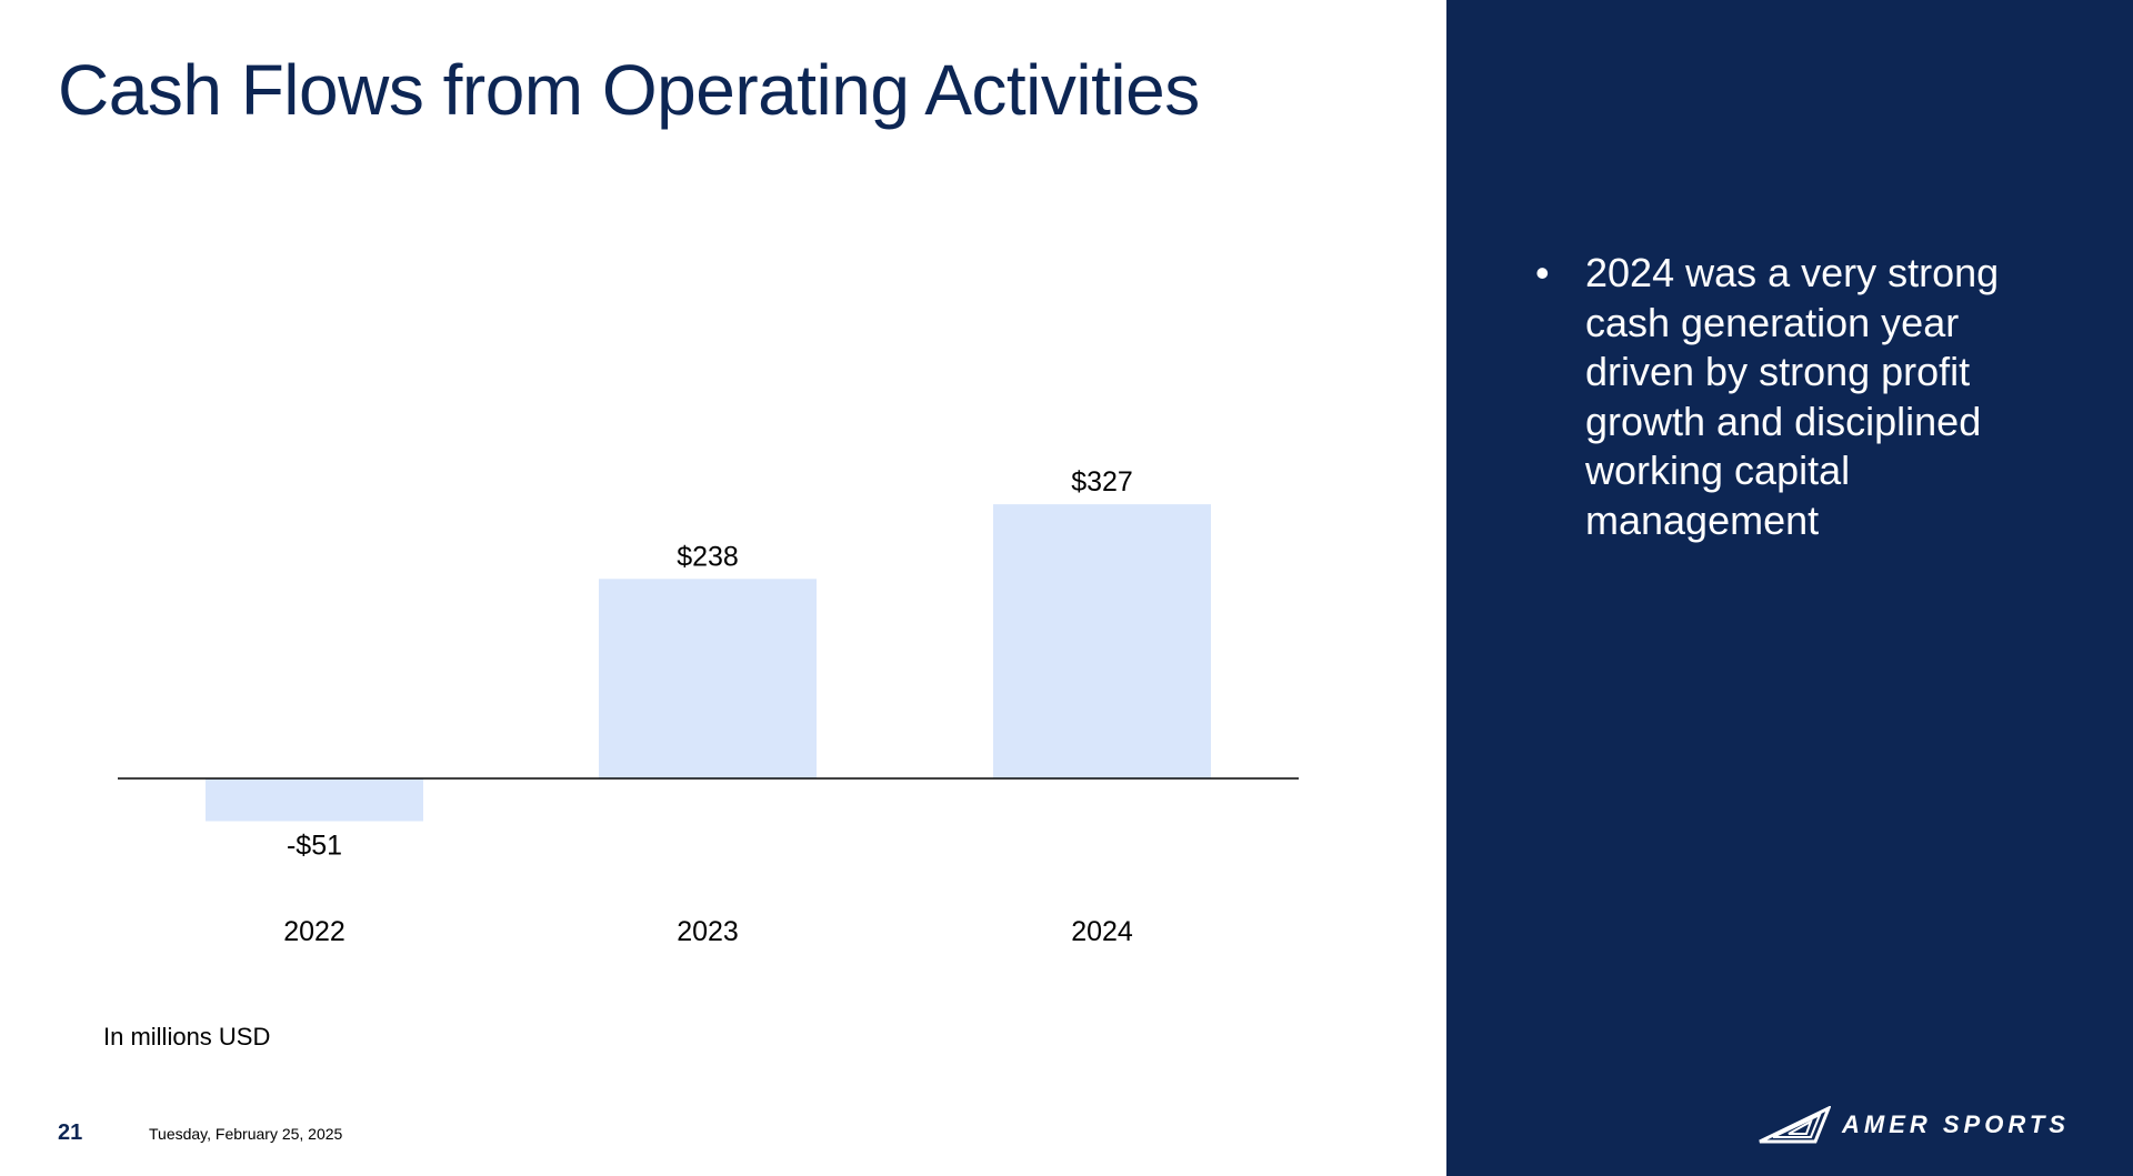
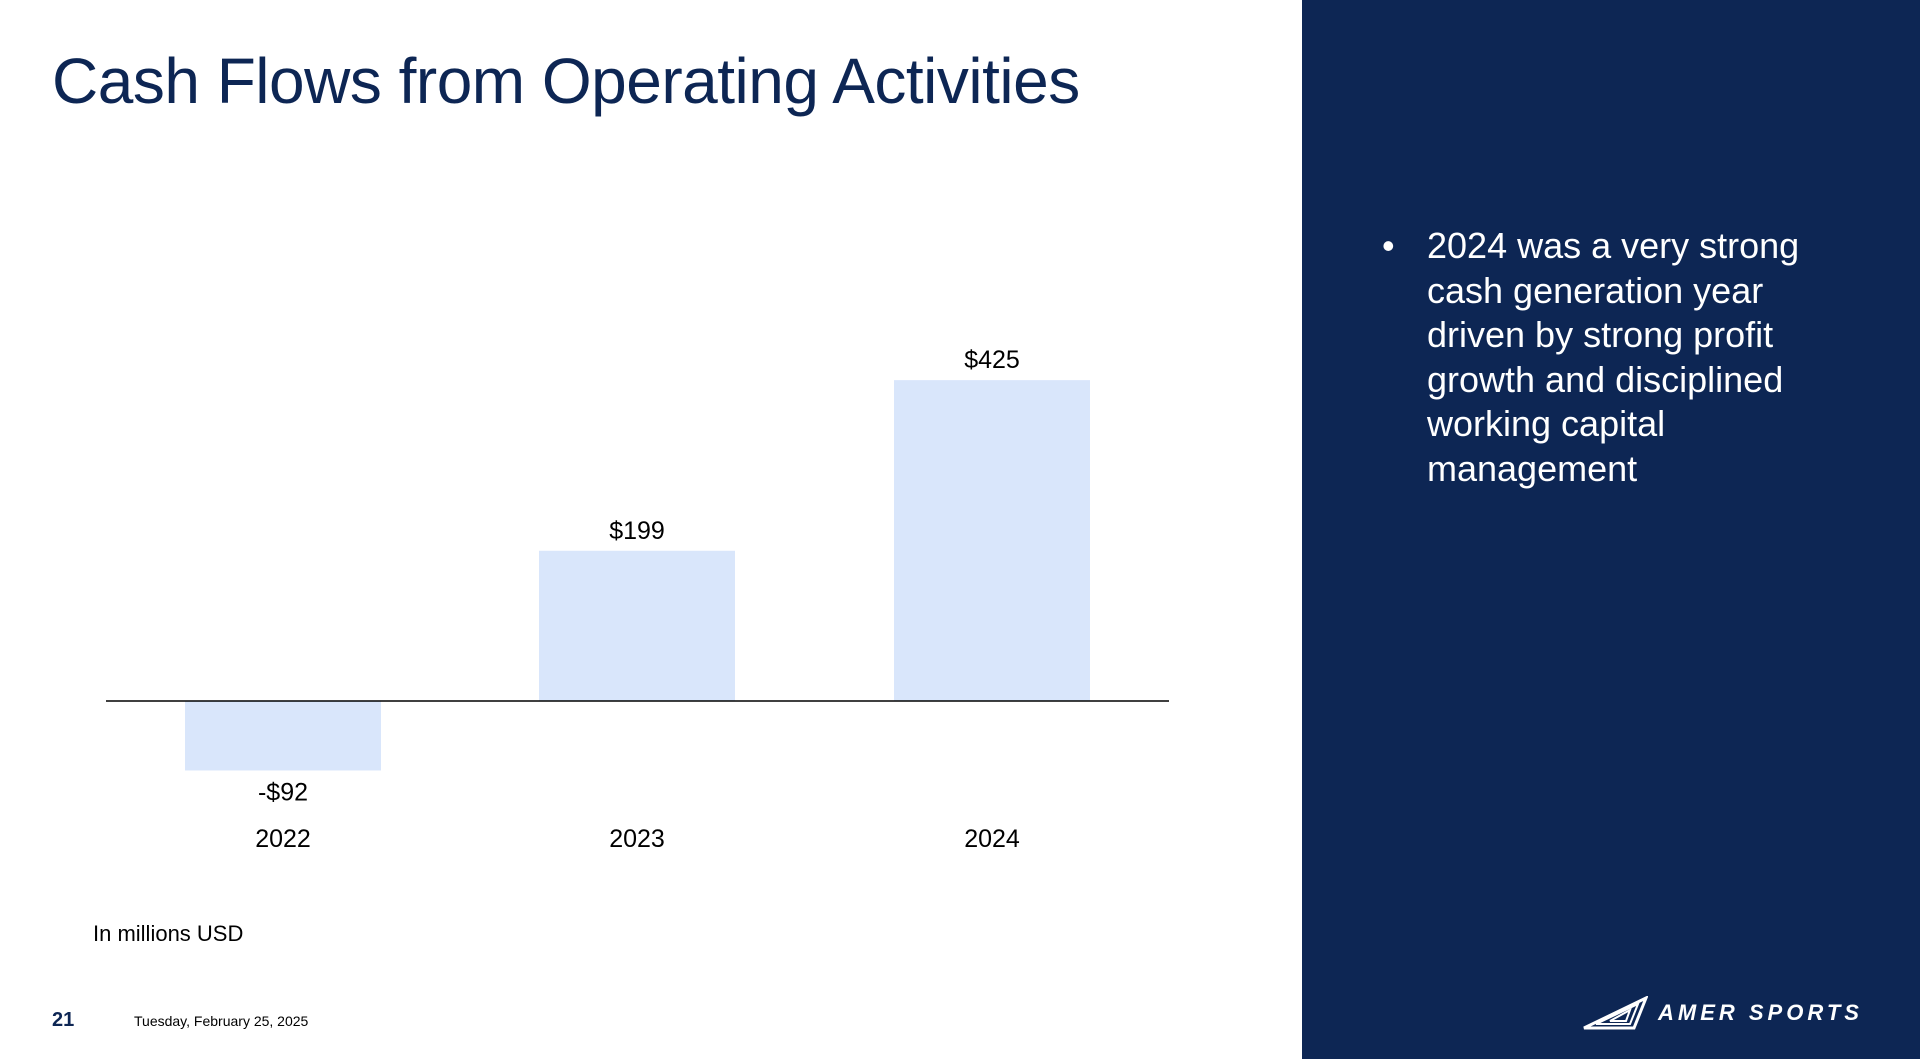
2022: -$51 -> -$92
2023: $238 -> $199
2024: $327 -> $425
